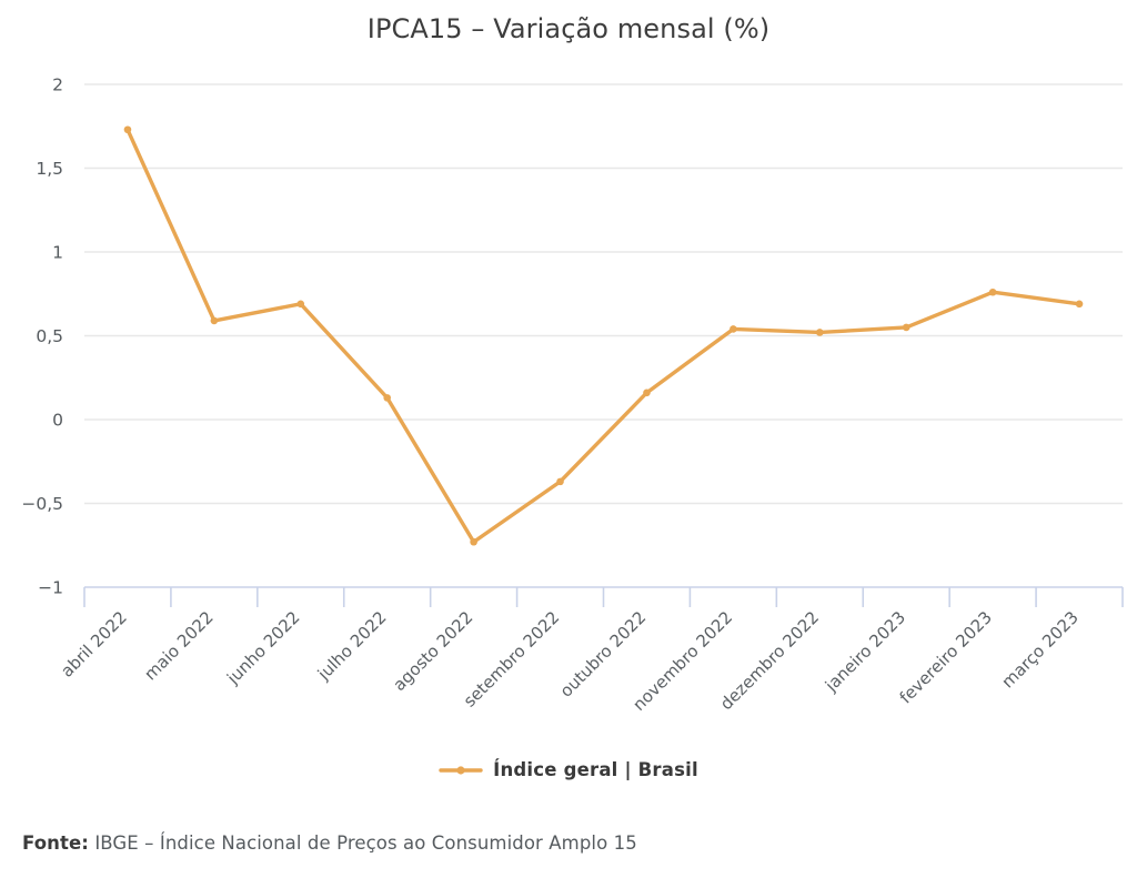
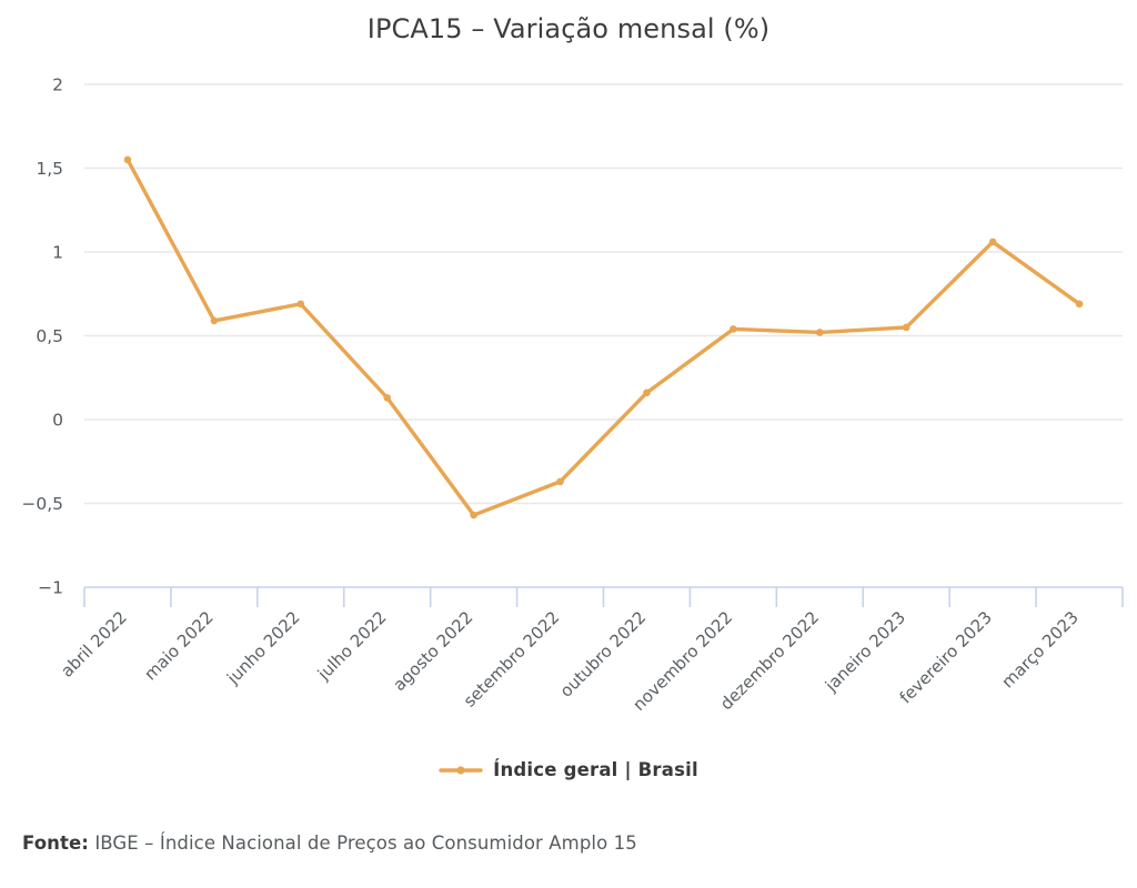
abril 2022: 1.73 -> 1.55
agosto 2022: -0.73 -> -0.57
fevereiro 2023: 0.76 -> 1.06
